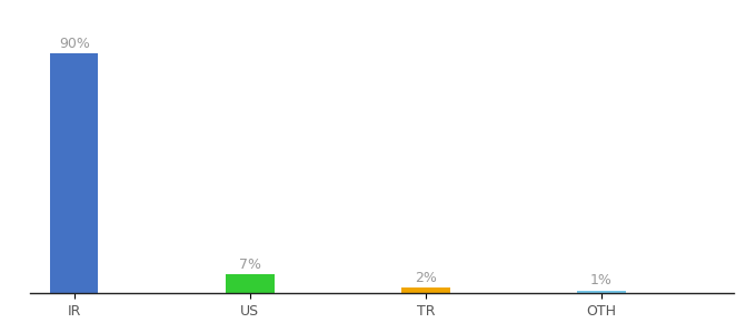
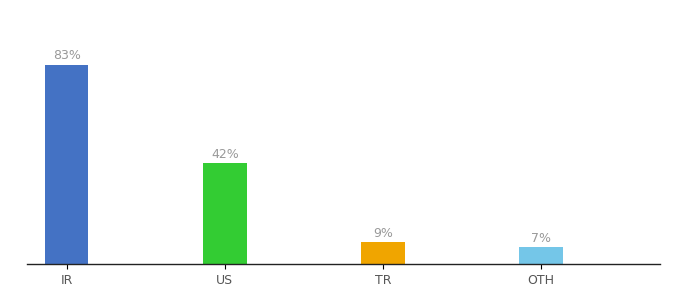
IR: 90% -> 83%
US: 7% -> 42%
TR: 2% -> 9%
OTH: 1% -> 7%
